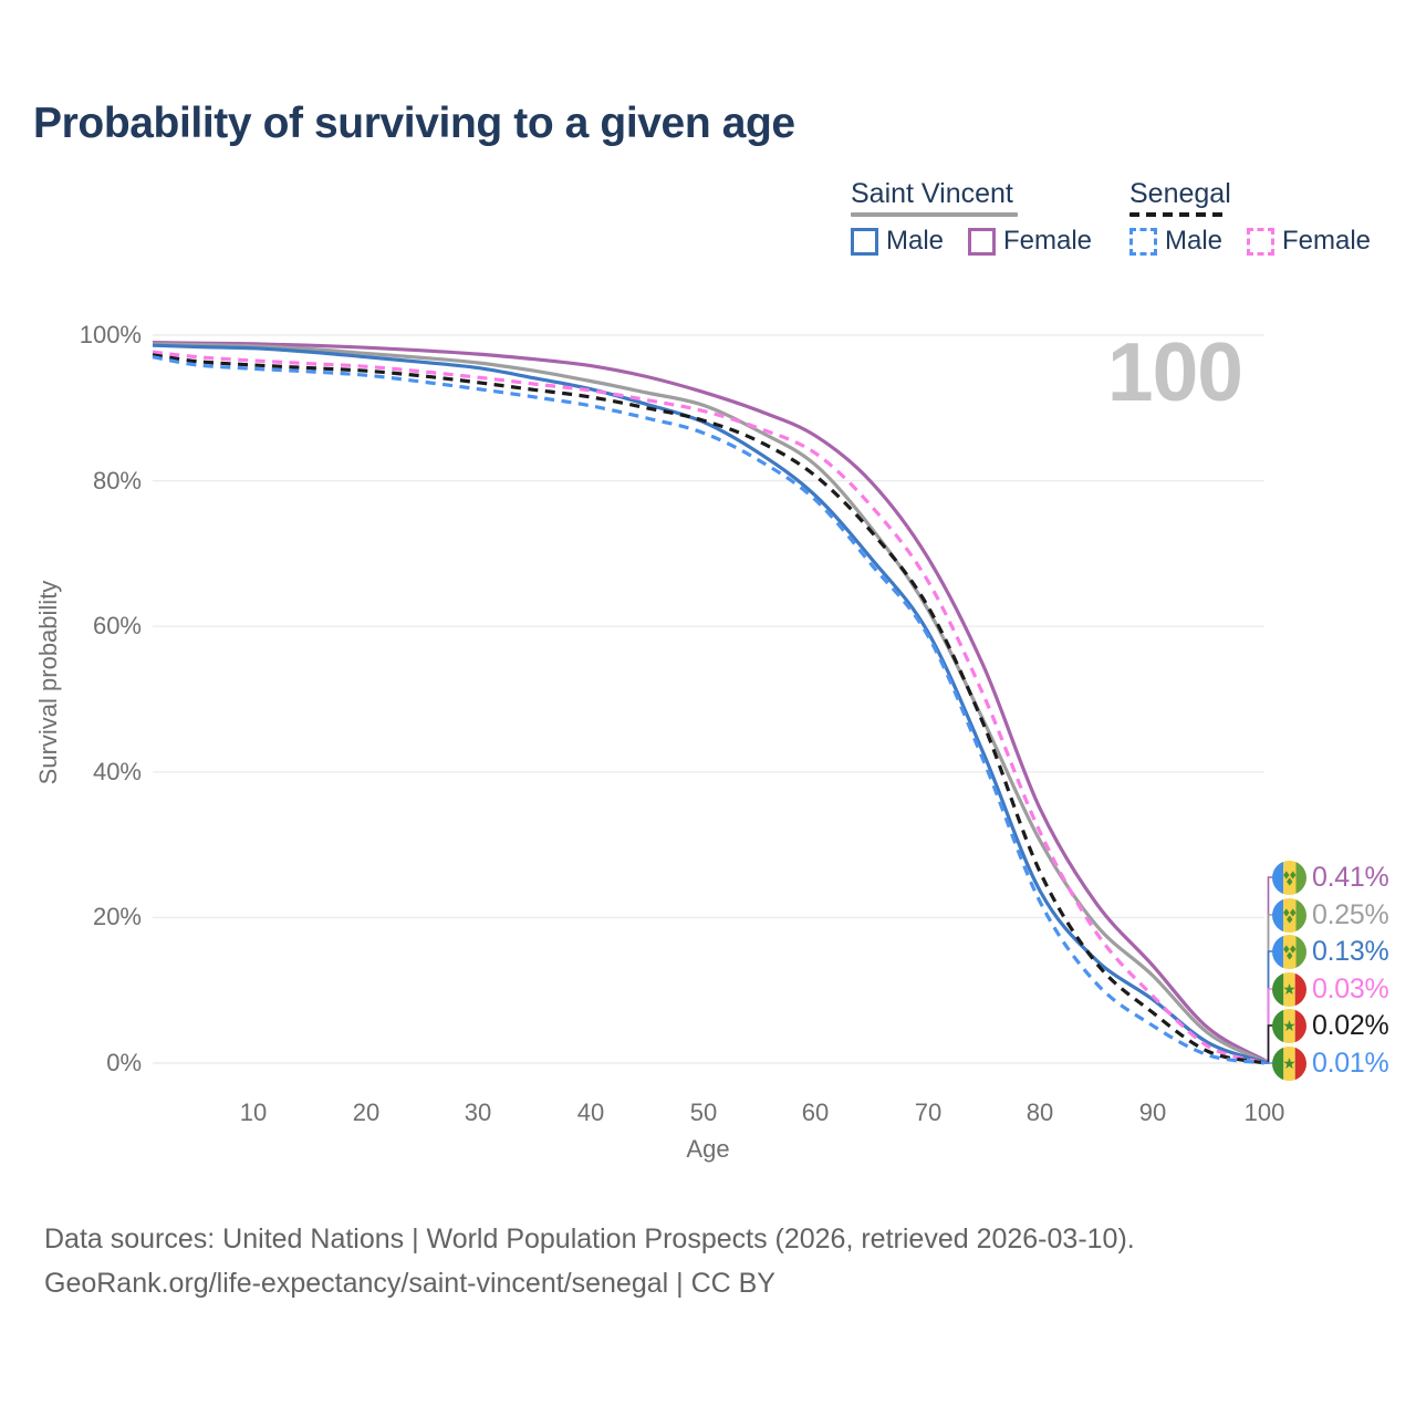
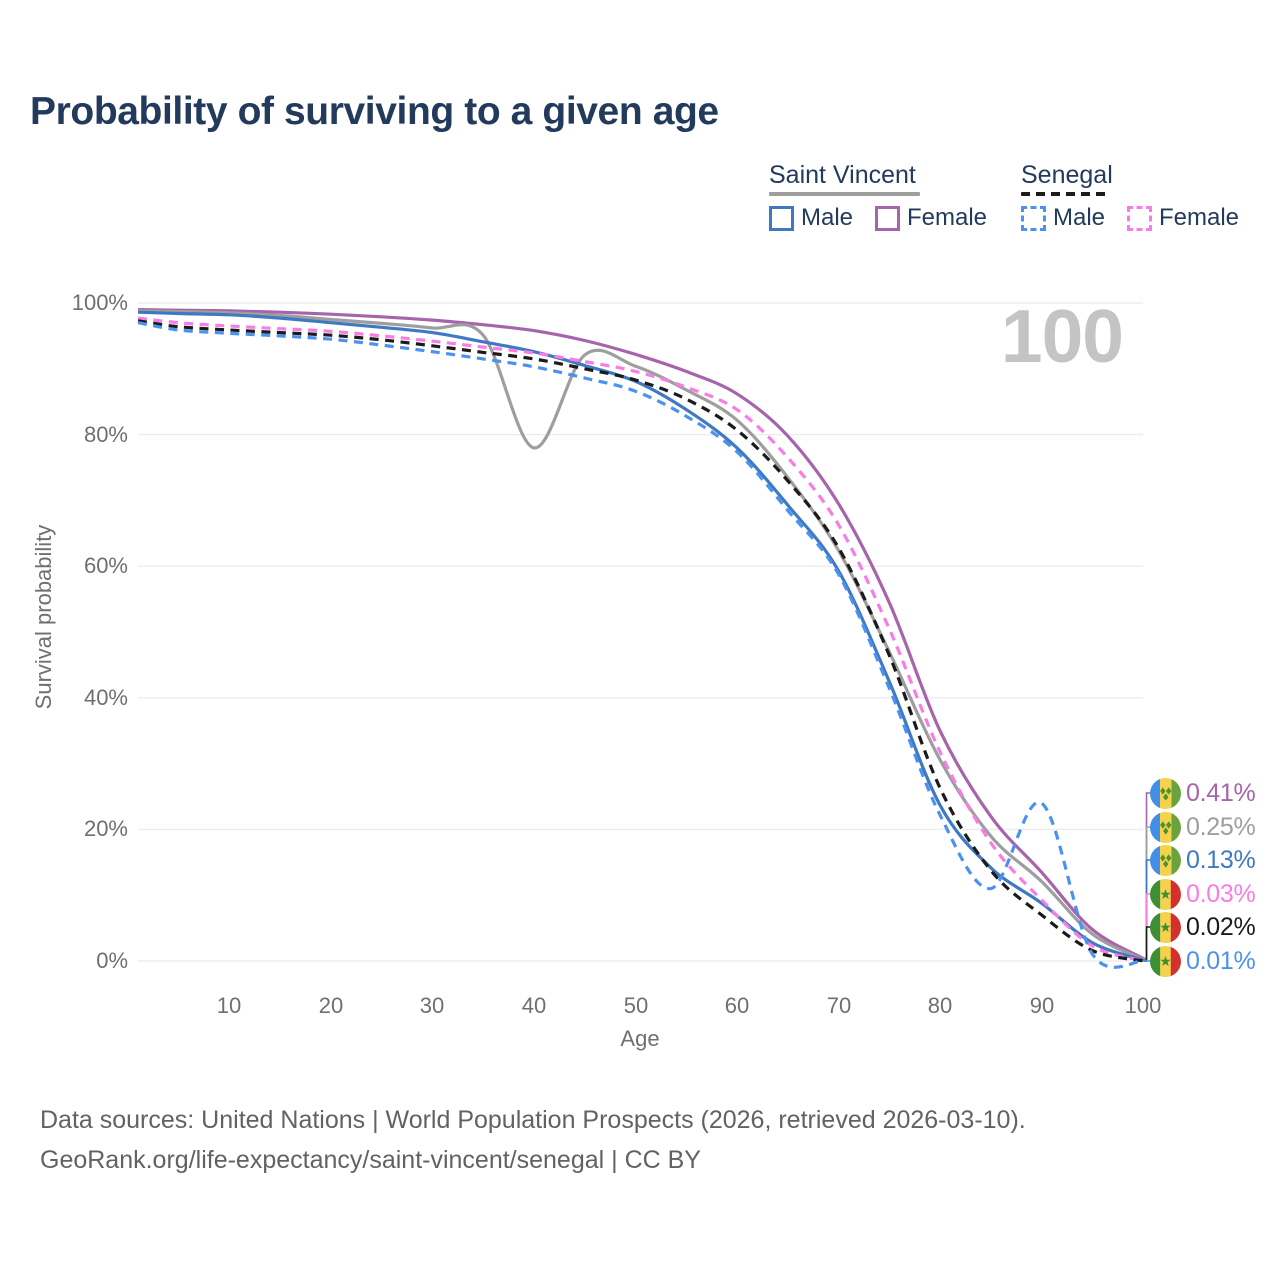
Saint Vincent/40: 94% -> 78%
Senegal Male/90: 5% -> 24%
